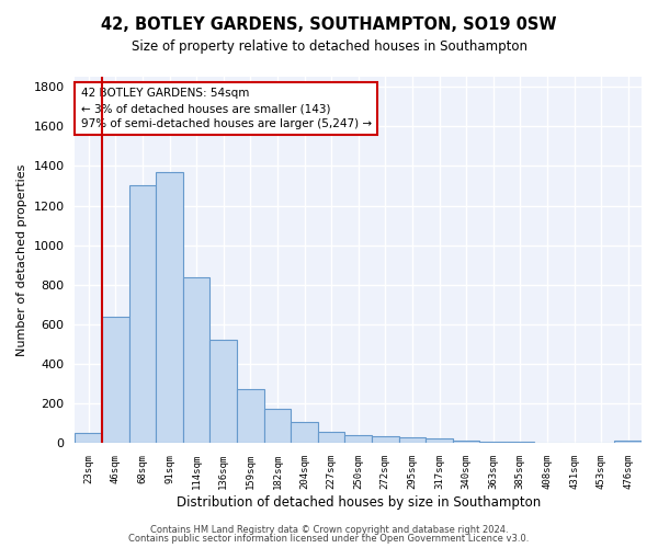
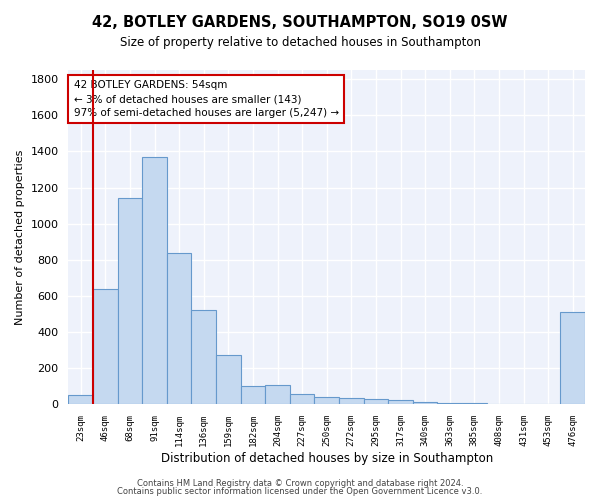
68sqm: 1300 -> 1140
182sqm: 180 -> 100
476sqm: 20 -> 510
